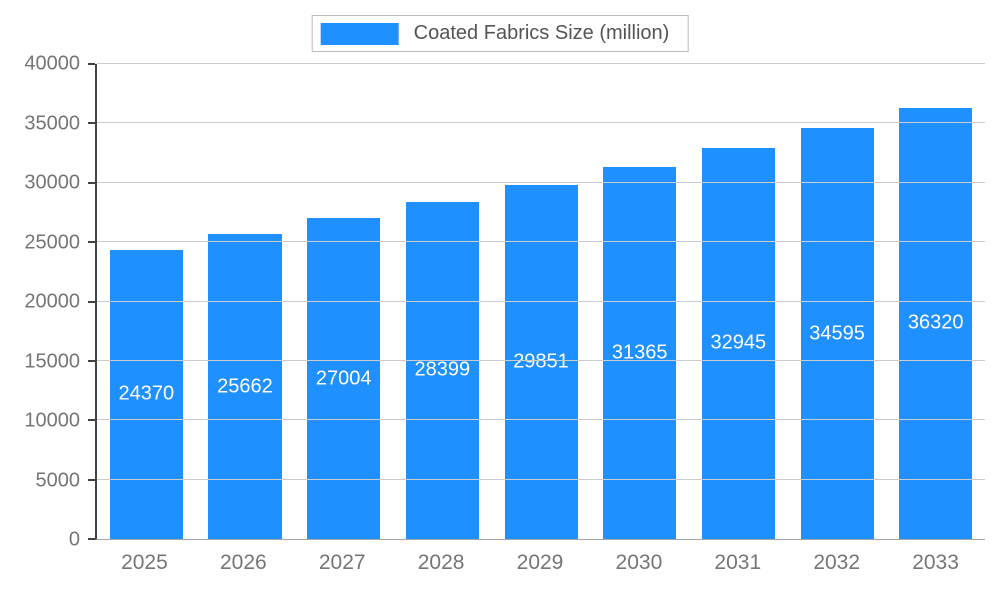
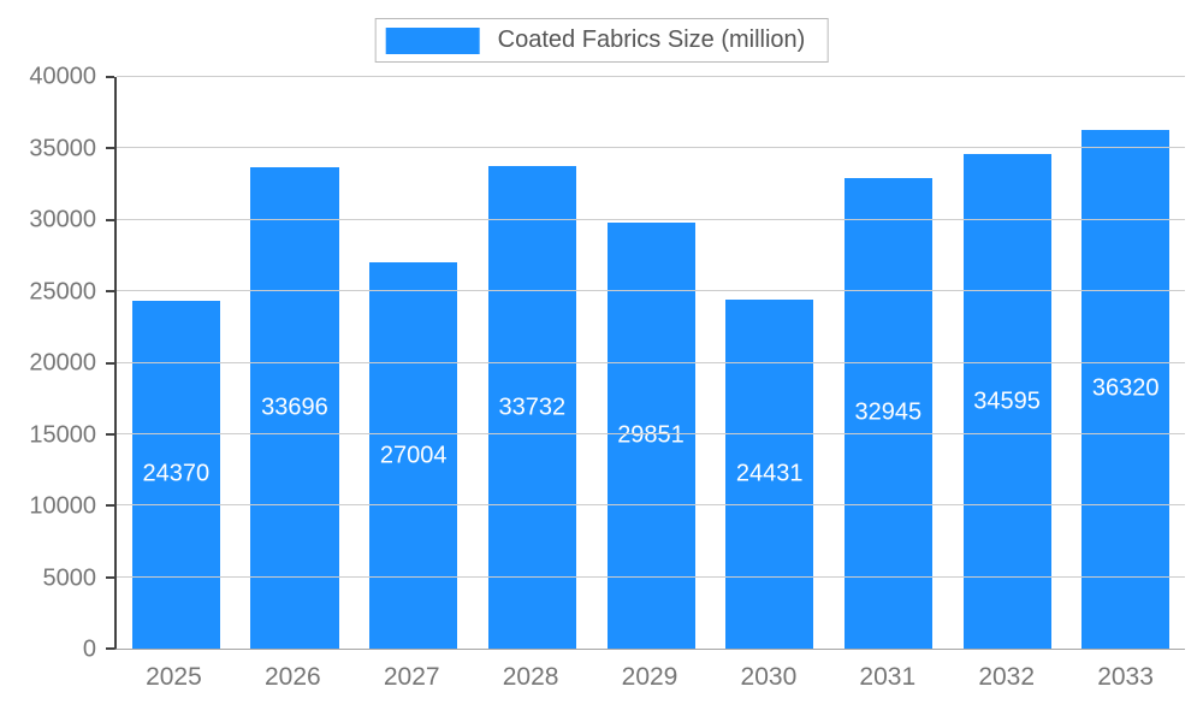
2026: 25662 -> 33696
2028: 28399 -> 33732
2030: 31365 -> 24431
